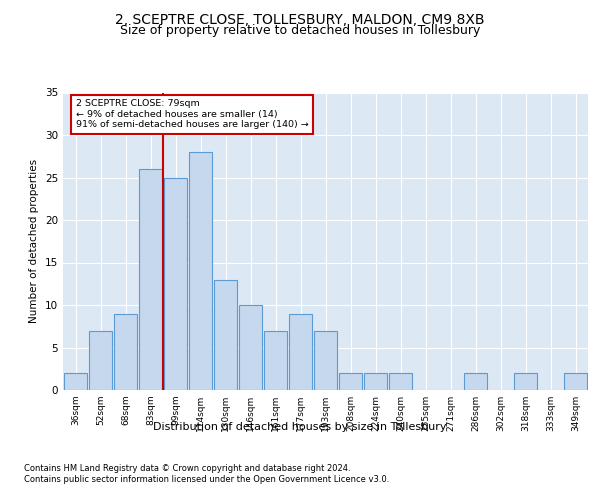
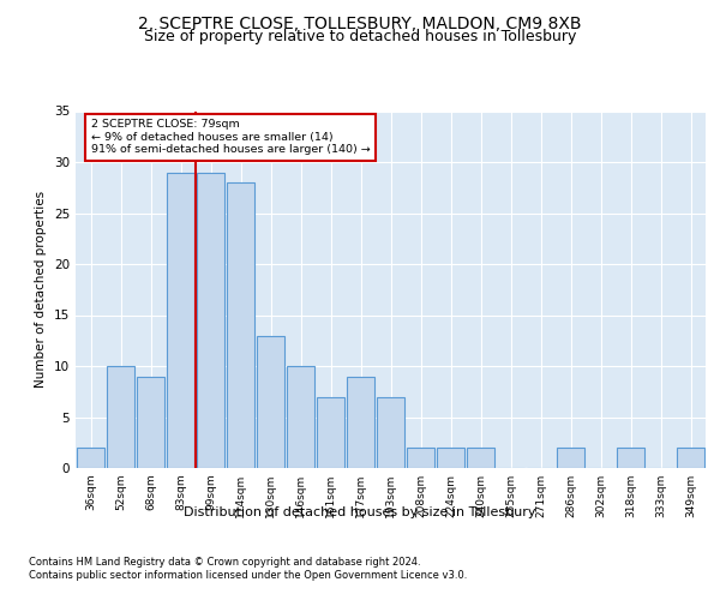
52sqm: 7 -> 10
83sqm: 26 -> 29
99sqm: 25 -> 29
